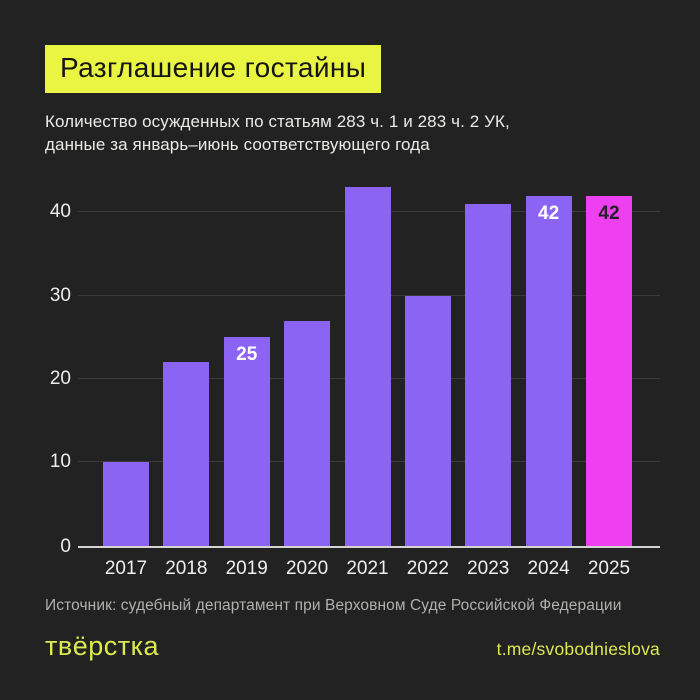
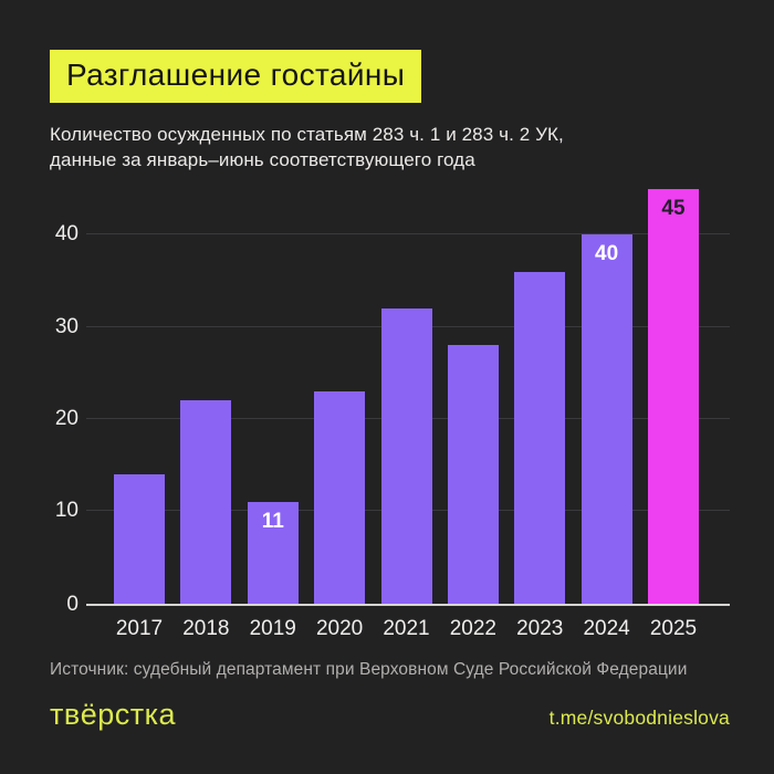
2017: 10 -> 14
2019: 25 -> 11
2020: 27 -> 23
2021: 43 -> 32
2022: 30 -> 28
2023: 41 -> 36
2024: 42 -> 40
2025: 42 -> 45
